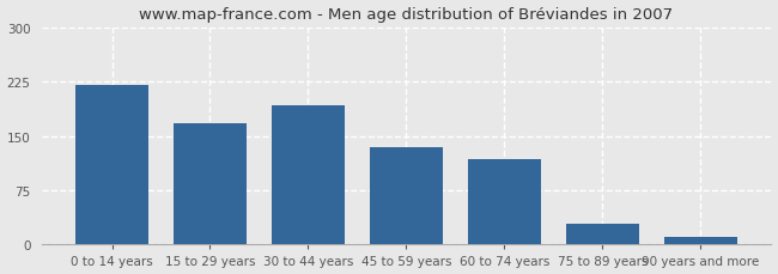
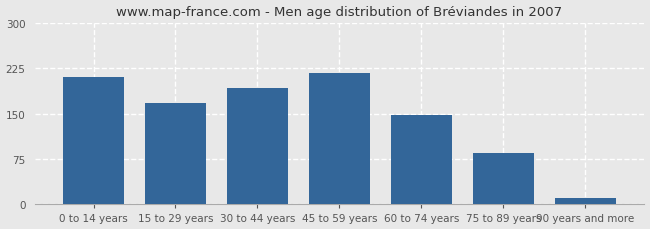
0 to 14 years: 220 -> 210
45 to 59 years: 134 -> 218
60 to 74 years: 118 -> 148
75 to 89 years: 28 -> 85
